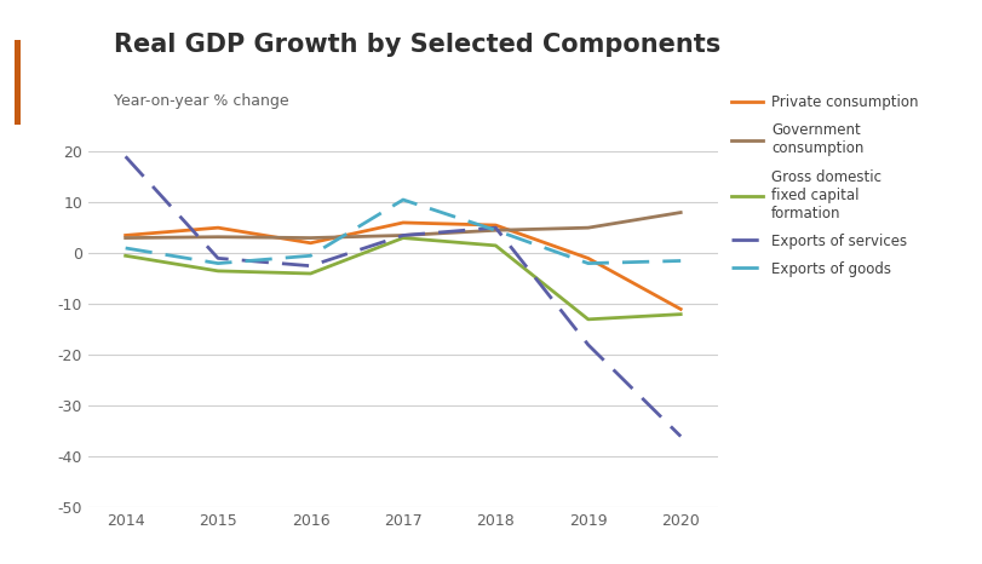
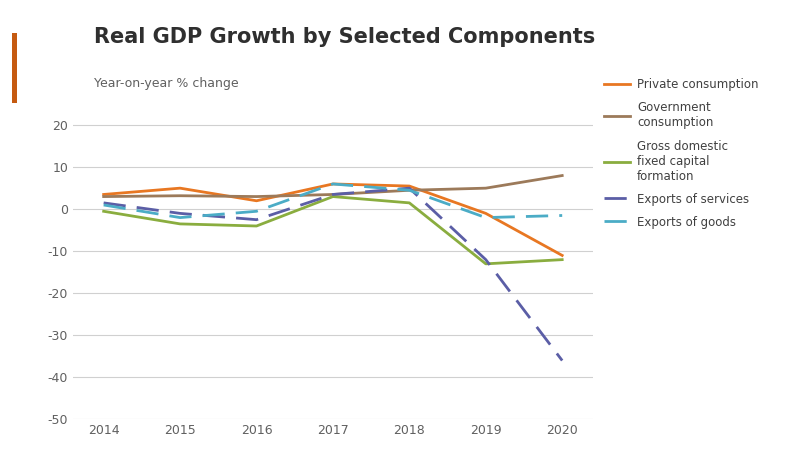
Exports of services/2014: 19.0 -> 1.5
Exports of goods/2017: 10.5 -> 6.0
Exports of services/2019: -18.0 -> -12.0
